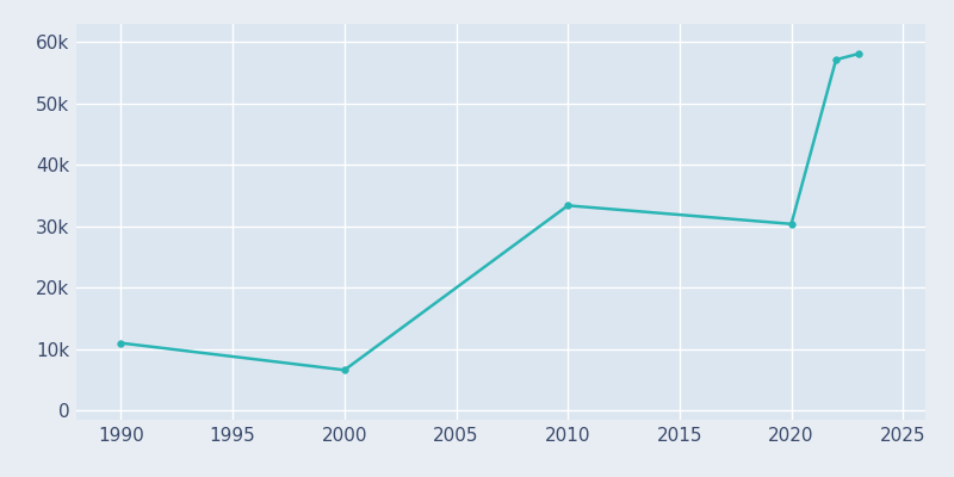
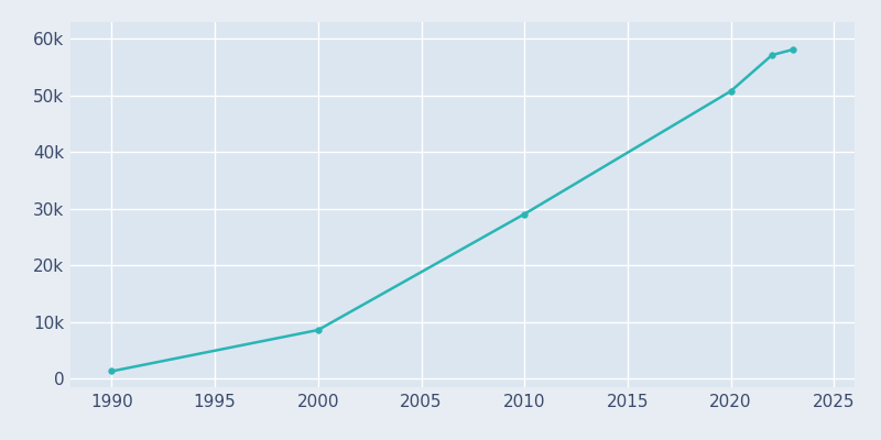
1990: 11.0k -> 1.3k
2000: 6.6k -> 8.6k
2010: 33.4k -> 29.1k
2020: 30.4k -> 50.8k
